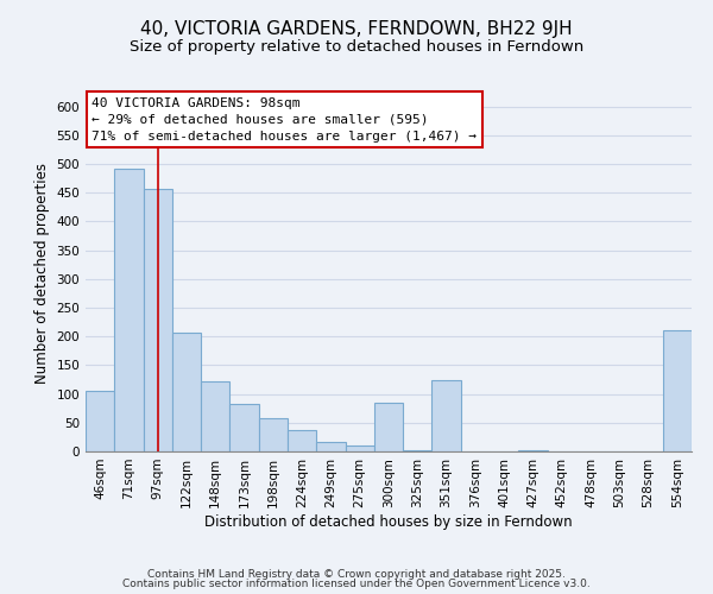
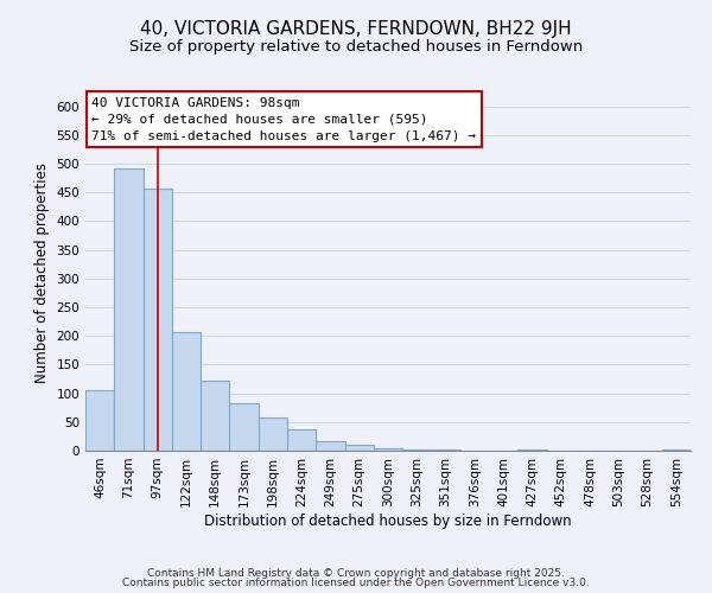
300sqm: 85 -> 5
351sqm: 125 -> 2
554sqm: 210 -> 3
